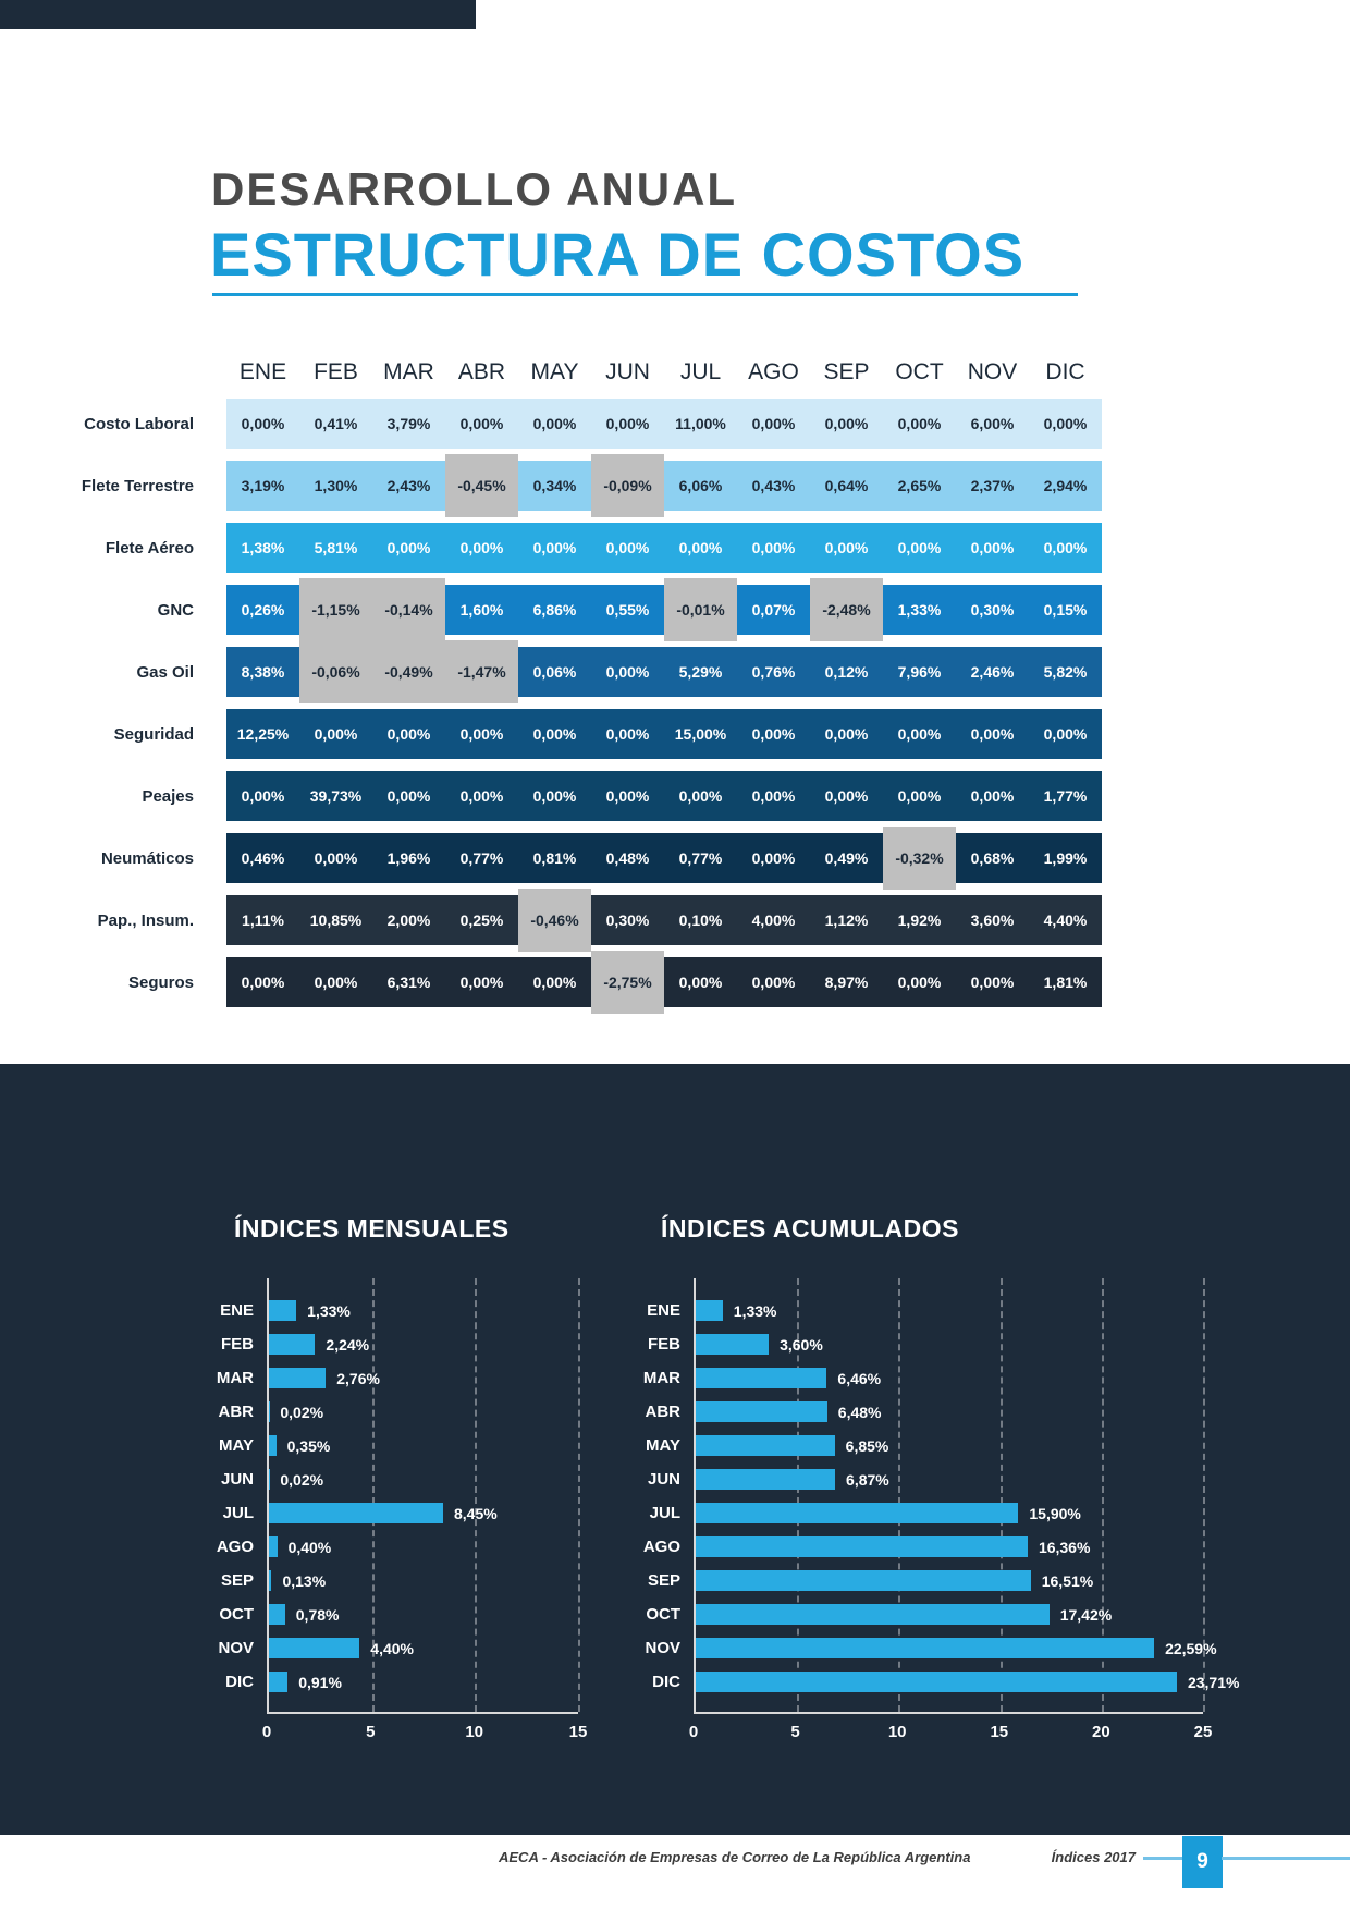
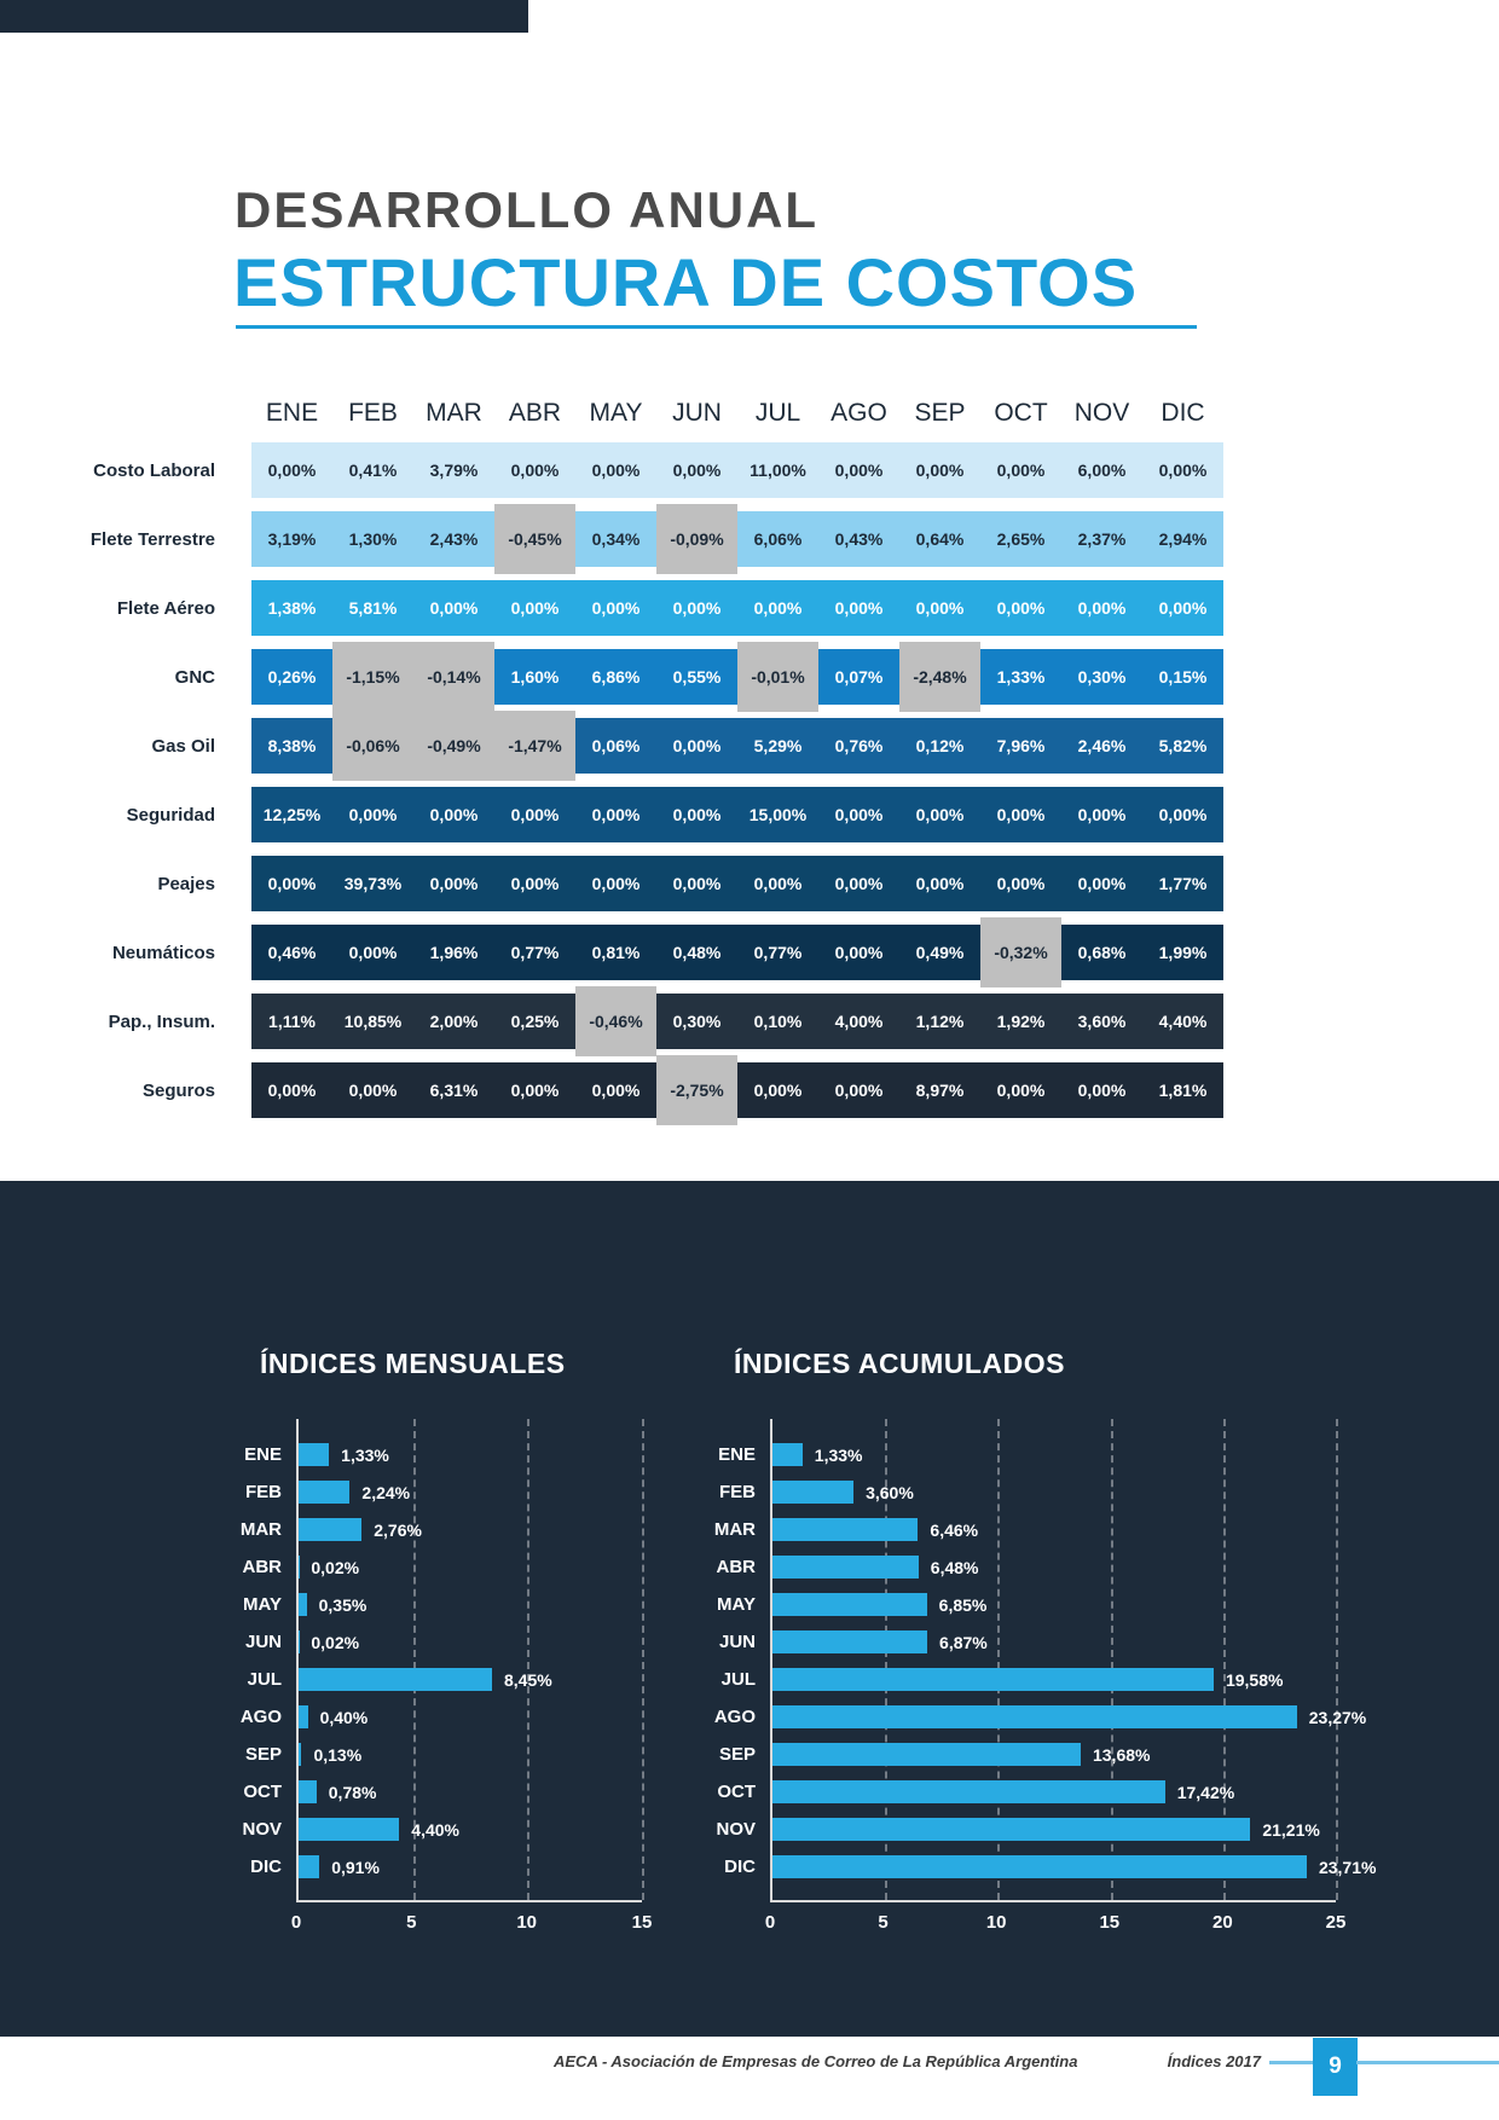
ÍNDICES ACUMULADOS/JUL: 15,90% -> 19,58%
ÍNDICES ACUMULADOS/AGO: 16,36% -> 23,27%
ÍNDICES ACUMULADOS/SEP: 16,51% -> 13,68%
ÍNDICES ACUMULADOS/NOV: 22,59% -> 21,21%
